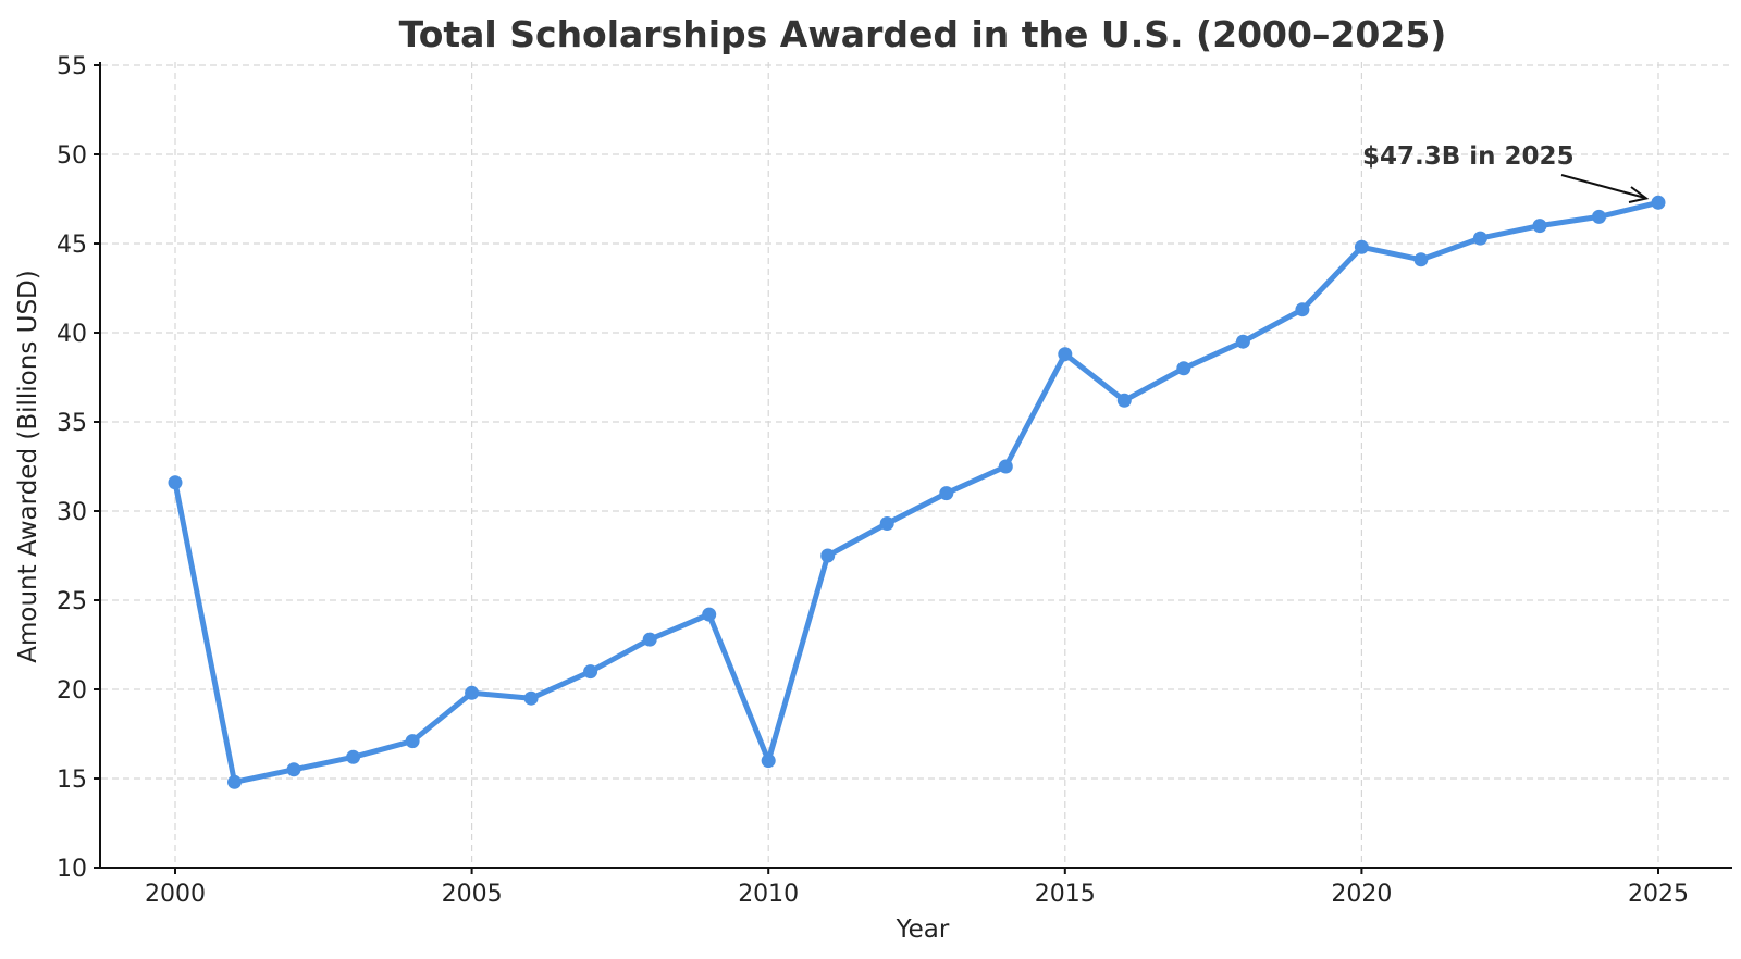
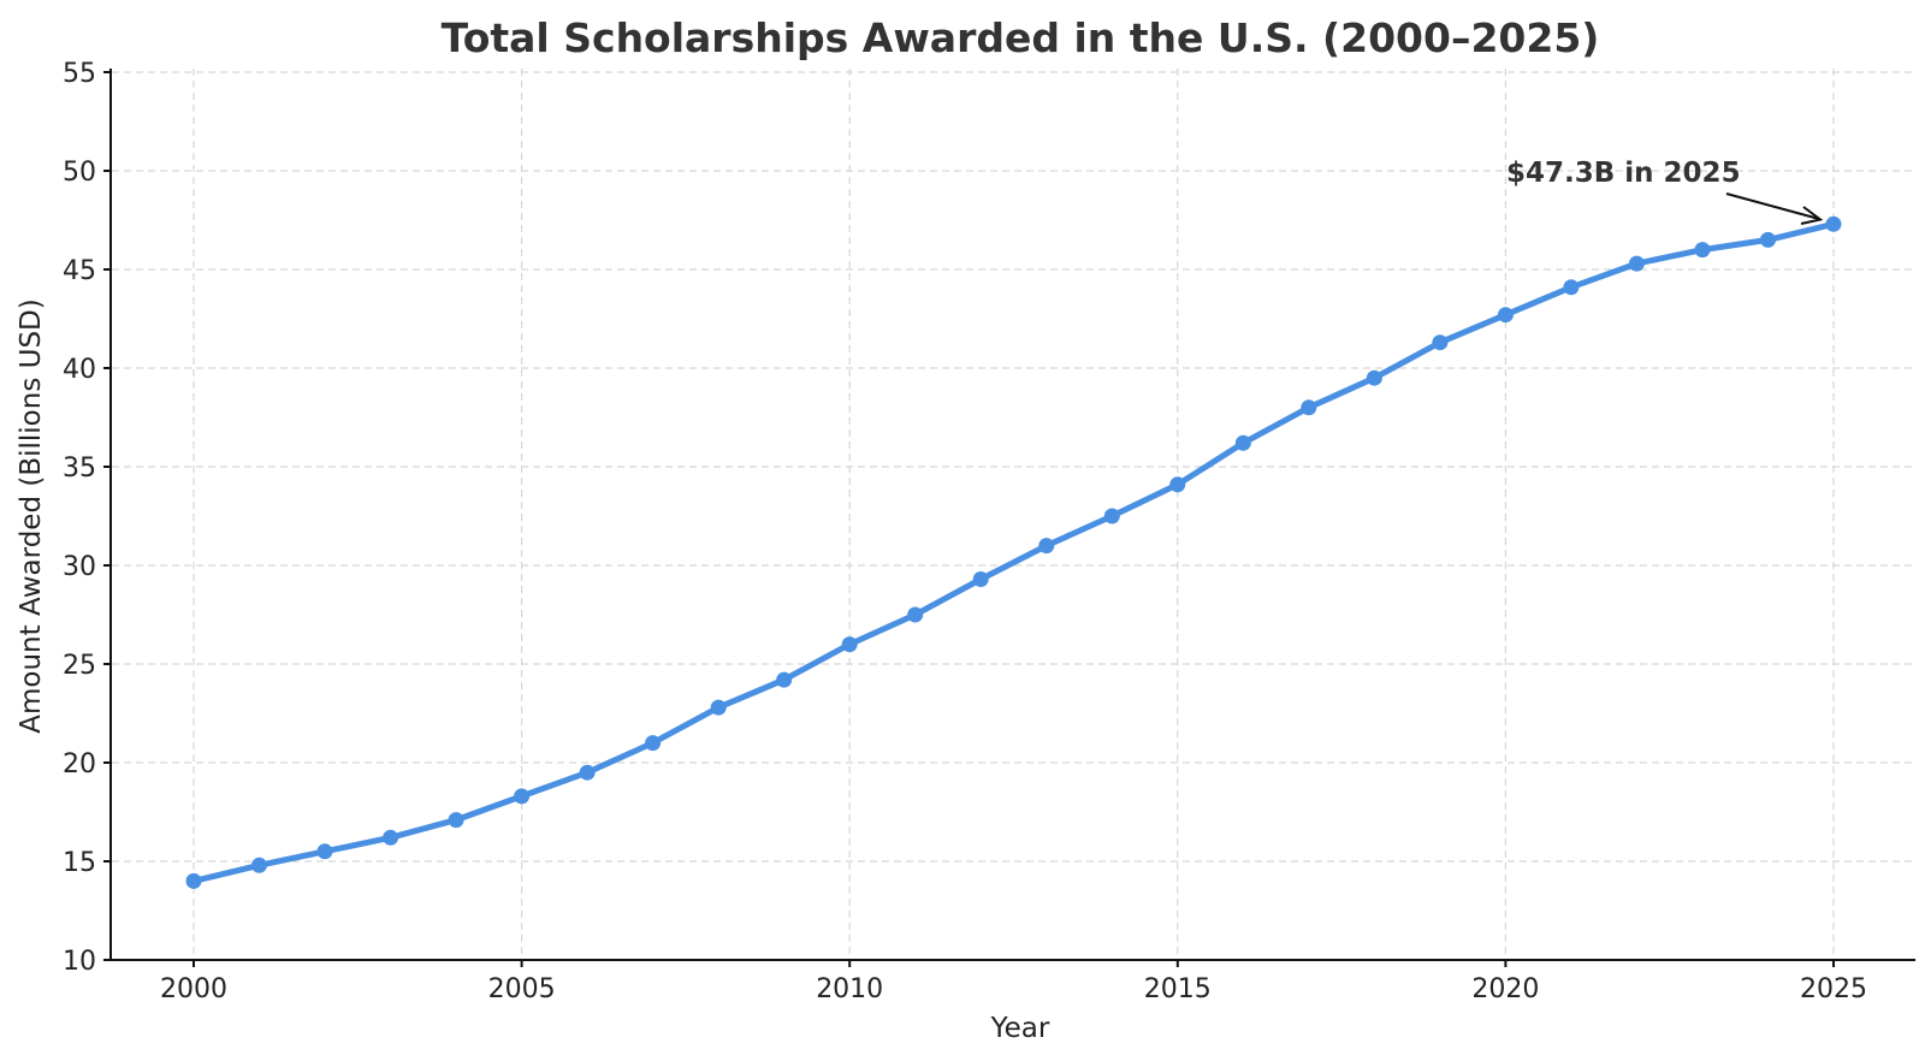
2000: 31.6 -> 14.0
2005: 19.8 -> 18.3
2010: 16.0 -> 26.0
2015: 38.8 -> 34.1
2020: 44.8 -> 42.7
